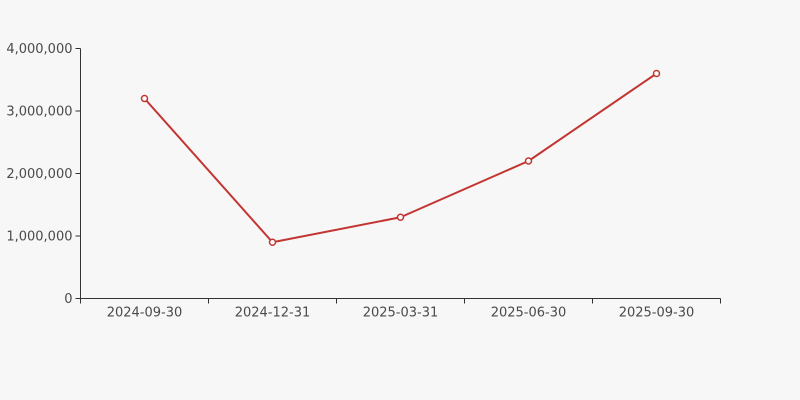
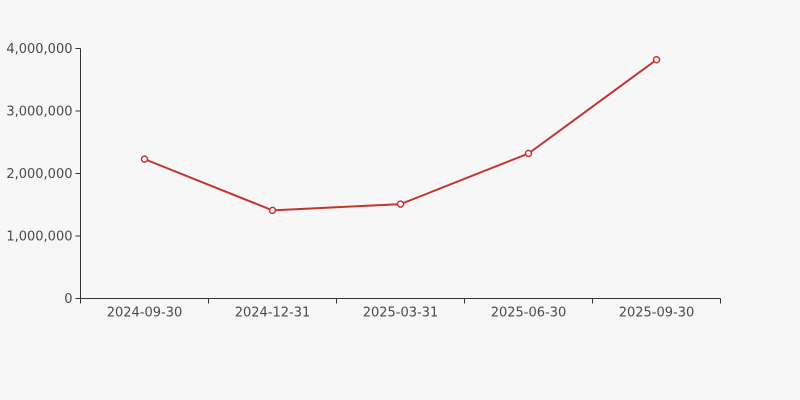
2024-09-30: 3200000 -> 2200000
2024-12-31: 900000 -> 1400000
2025-03-31: 1300000 -> 1500000
2025-06-30: 2200000 -> 2300000
2025-09-30: 3600000 -> 3800000
